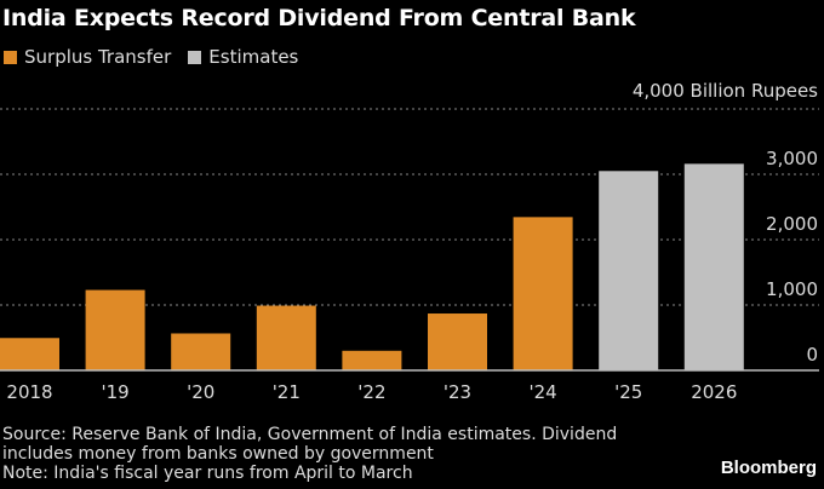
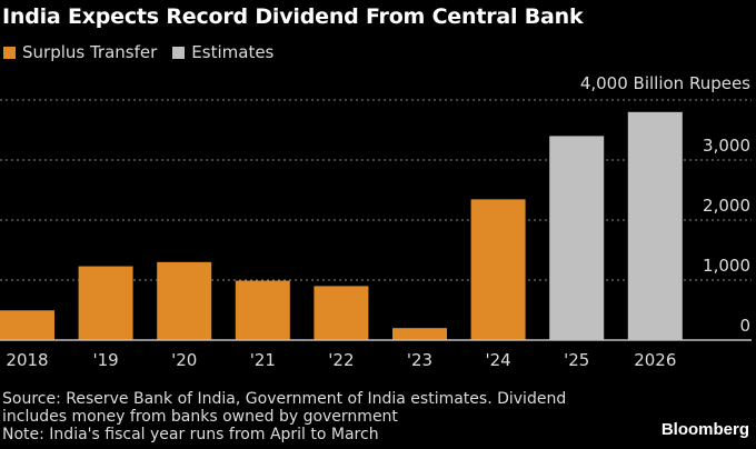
Surplus Transfer/'20: 600 -> 1300
Surplus Transfer/'22: 300 -> 900
Surplus Transfer/'23: 900 -> 200
Estimates/'25: 3000 -> 3400
Estimates/2026: 3200 -> 3800
